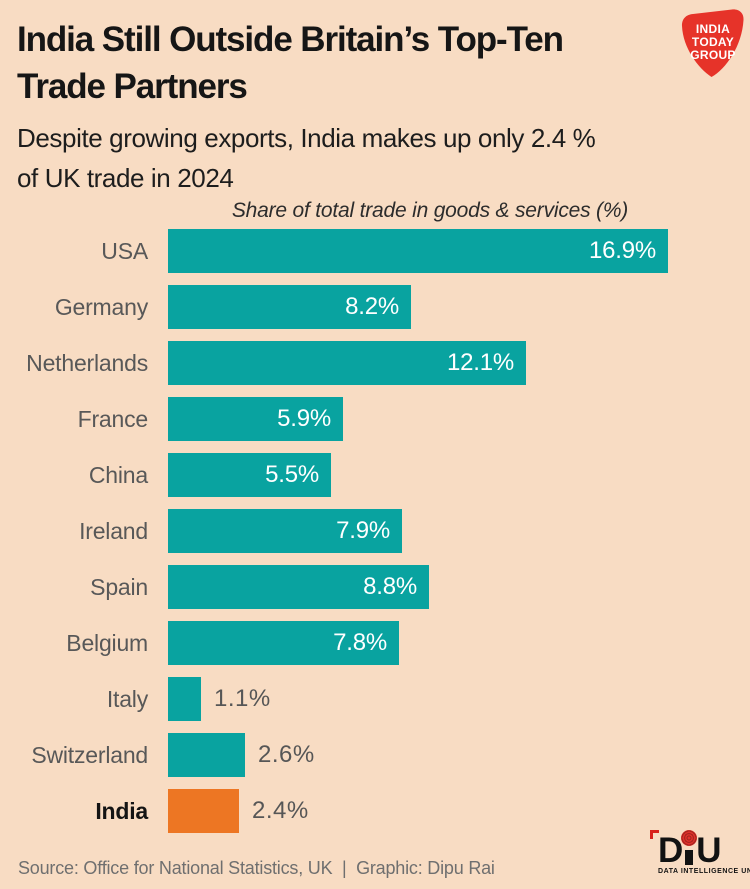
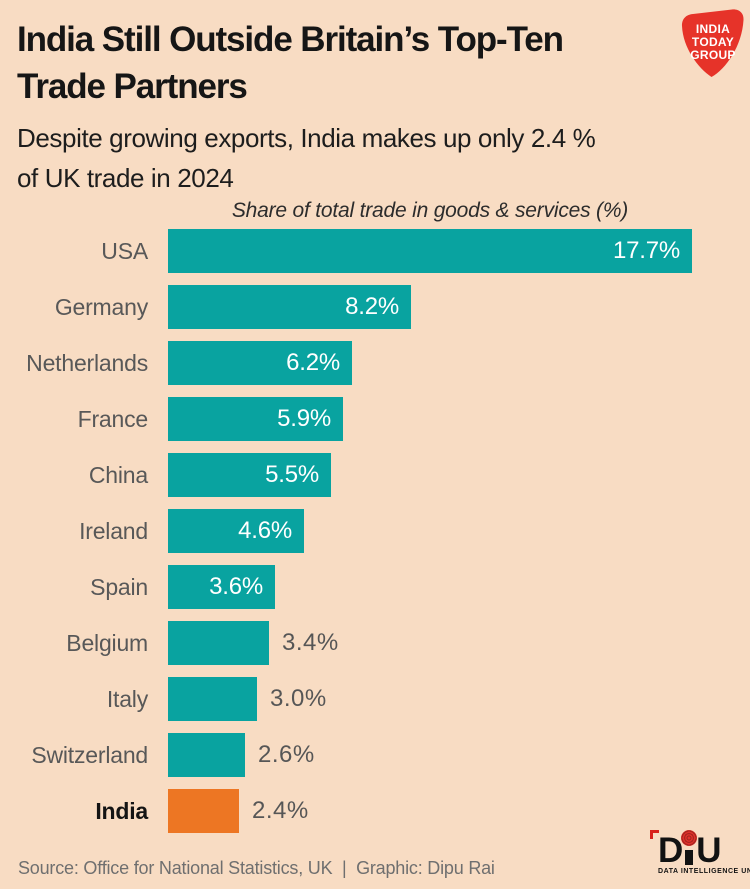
USA: 16.9% -> 17.7%
Netherlands: 12.1% -> 6.2%
Ireland: 7.9% -> 4.6%
Spain: 8.8% -> 3.6%
Belgium: 7.8% -> 3.4%
Italy: 1.1% -> 3.0%
